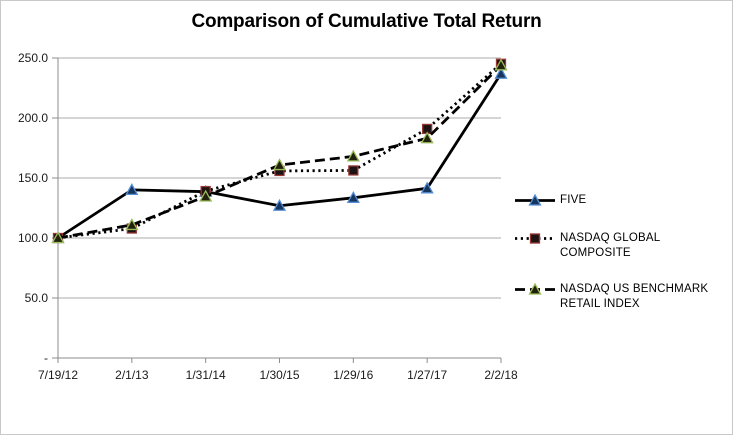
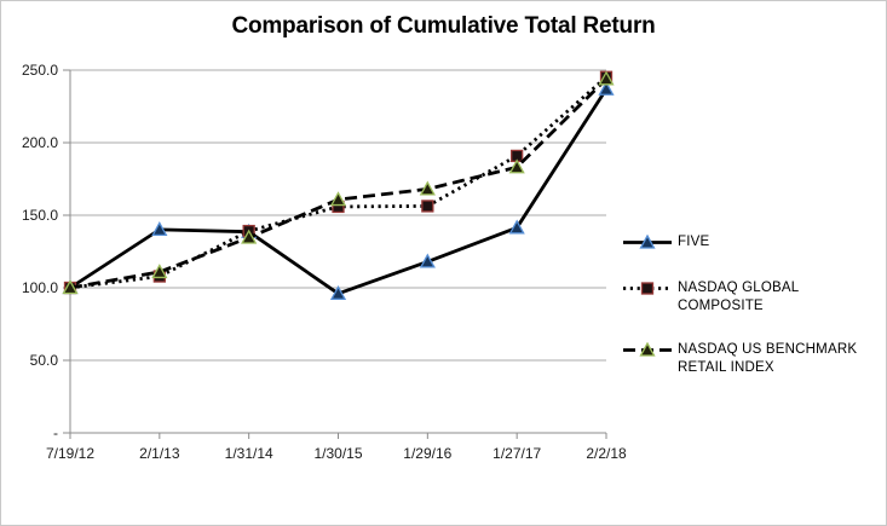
FIVE/1/30/15: 127 -> 96
FIVE/1/29/16: 134 -> 118
